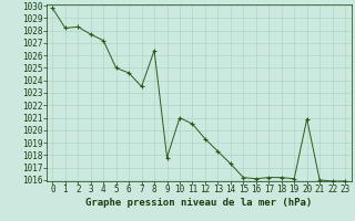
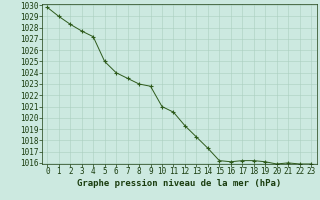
1: 1028.2 -> 1029.0
6: 1024.6 -> 1024.0
8: 1026.4 -> 1023.0
9: 1017.8 -> 1022.8
20: 1020.9 -> 1015.9
